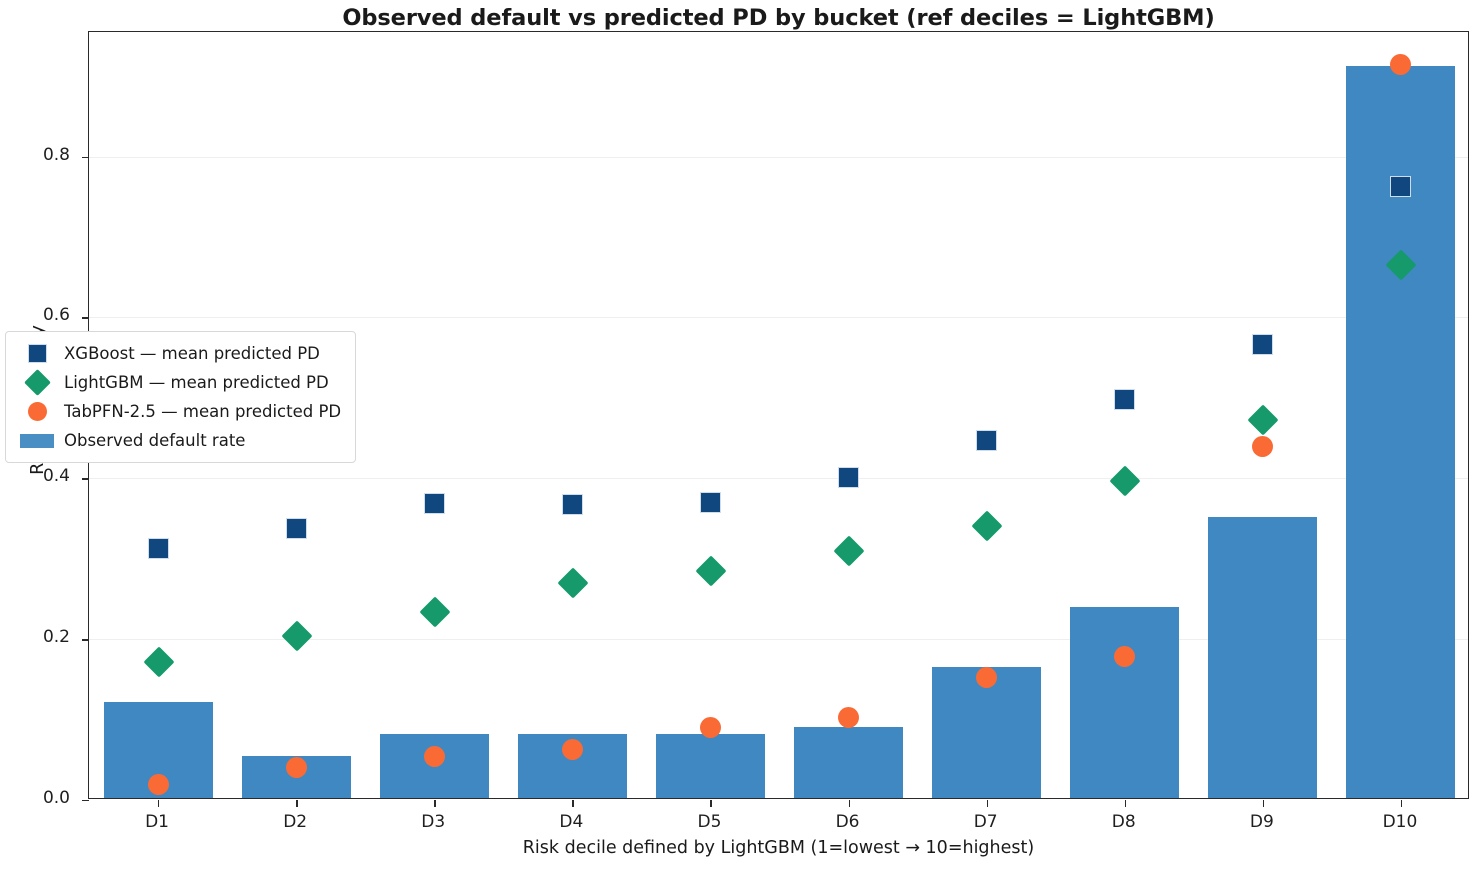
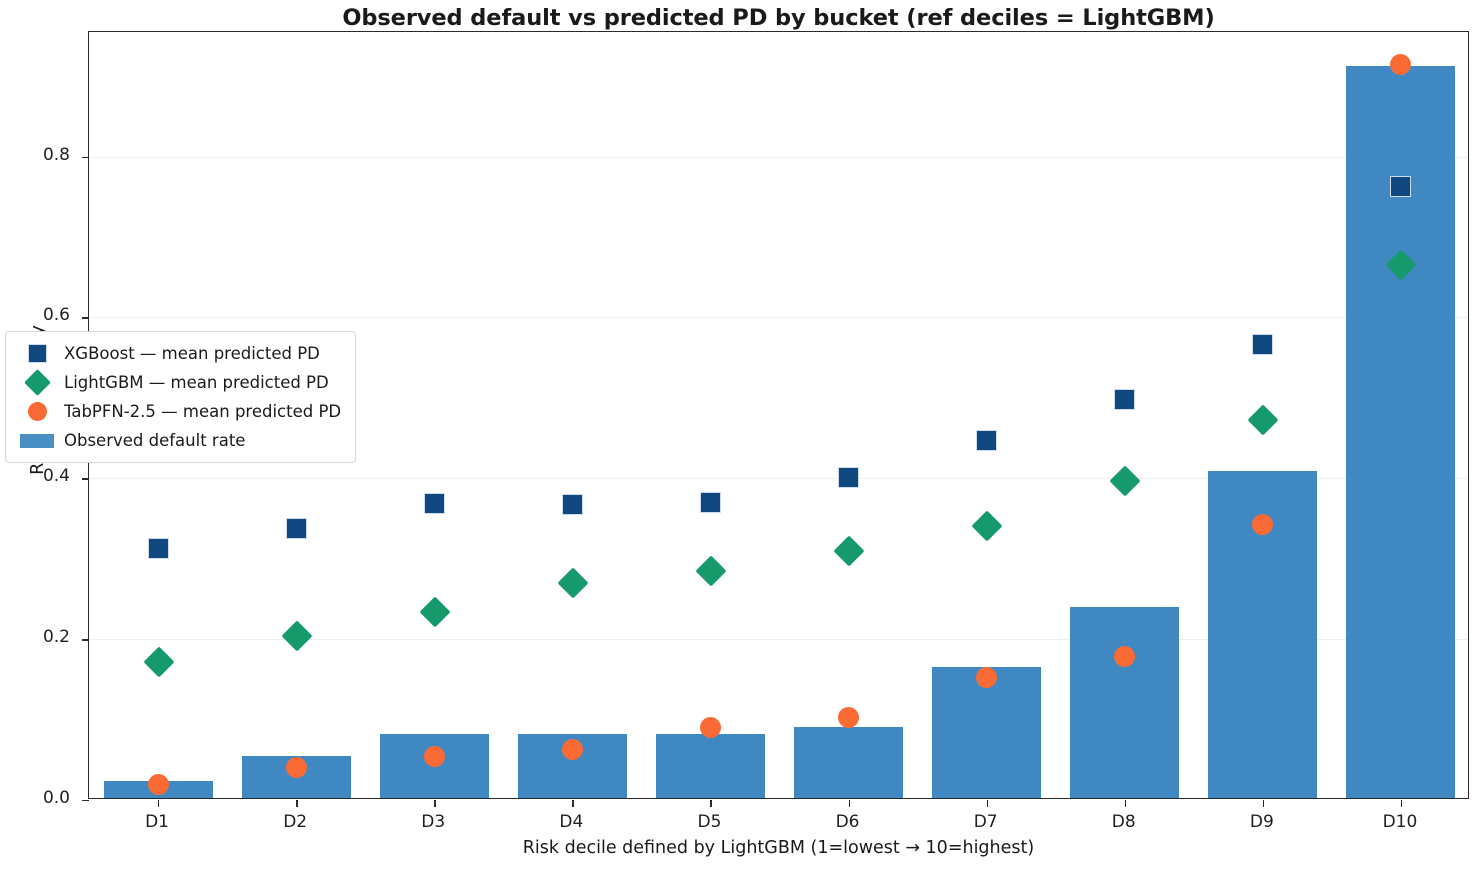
Observed default rate/D1: 0.12 -> 0.02
Observed default rate/D9: 0.35 -> 0.41
TabPFN-2.5 — mean predicted PD/D9: 0.44 -> 0.34
